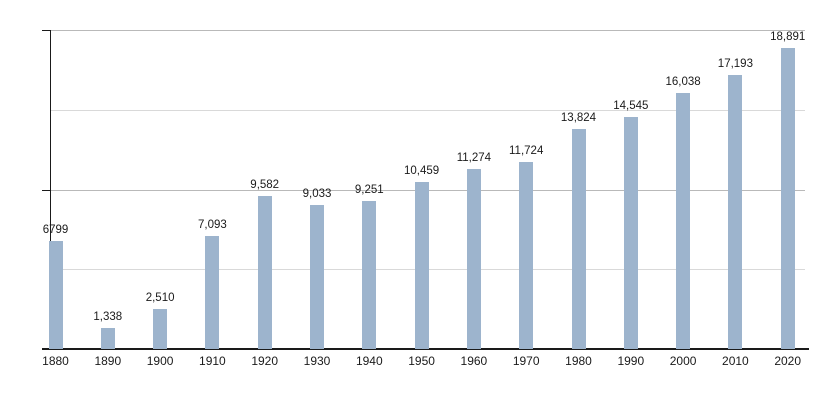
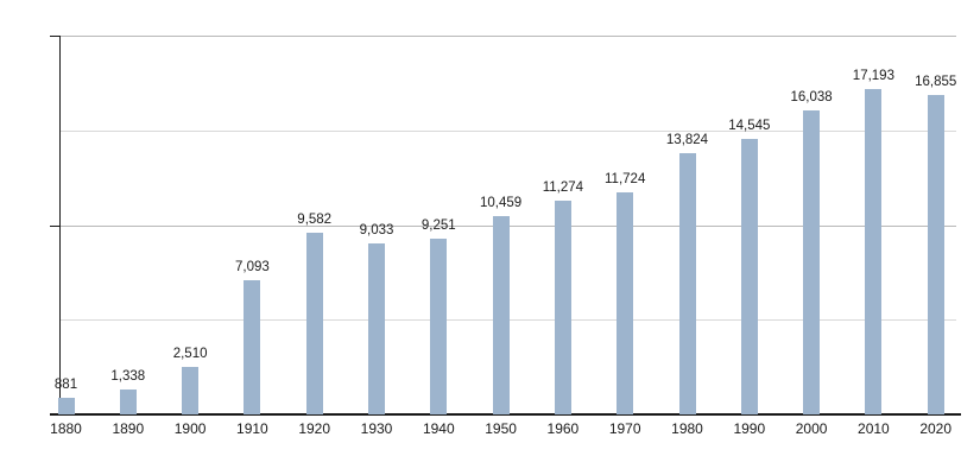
1880: 6799 -> 881
2020: 18,891 -> 16,855
